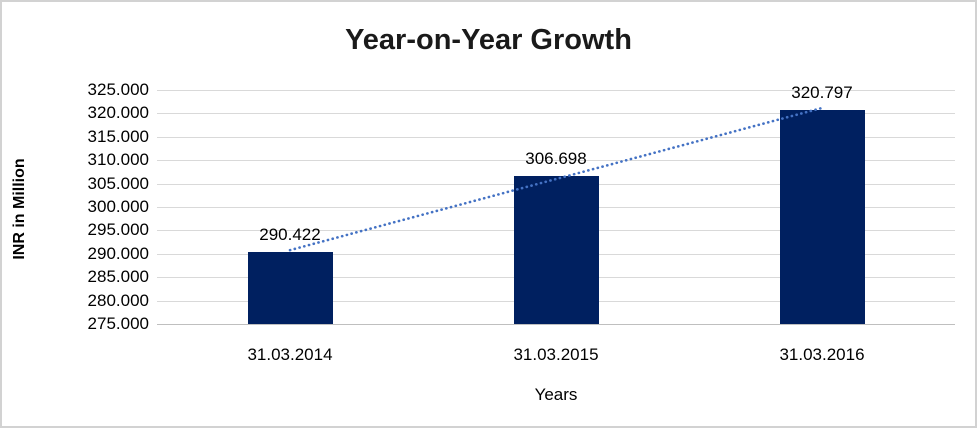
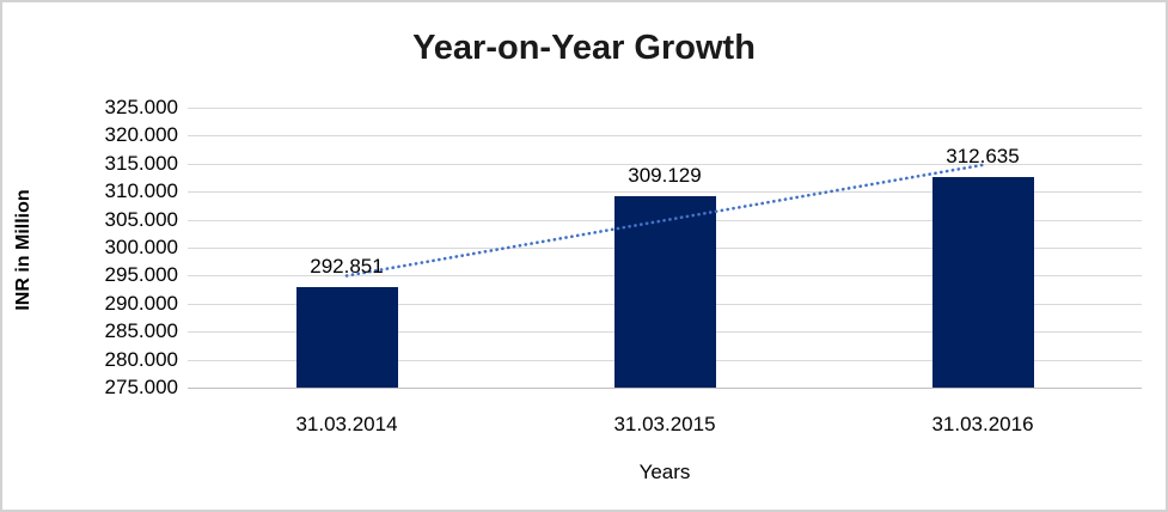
31.03.2014: 290.422 -> 292.851
31.03.2015: 306.698 -> 309.129
31.03.2016: 320.797 -> 312.635
